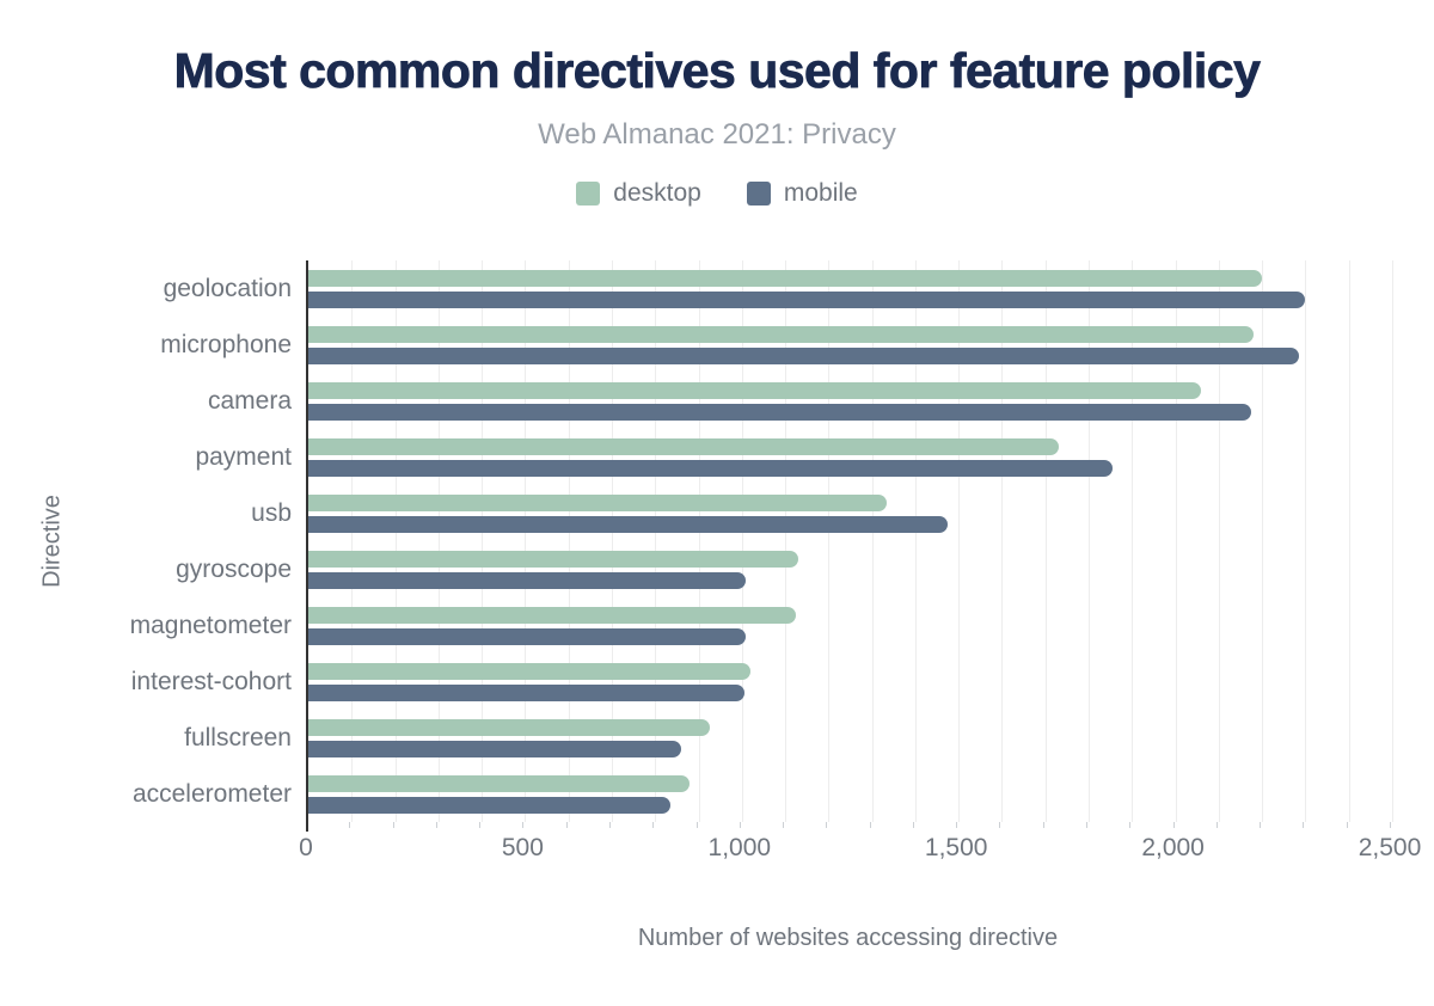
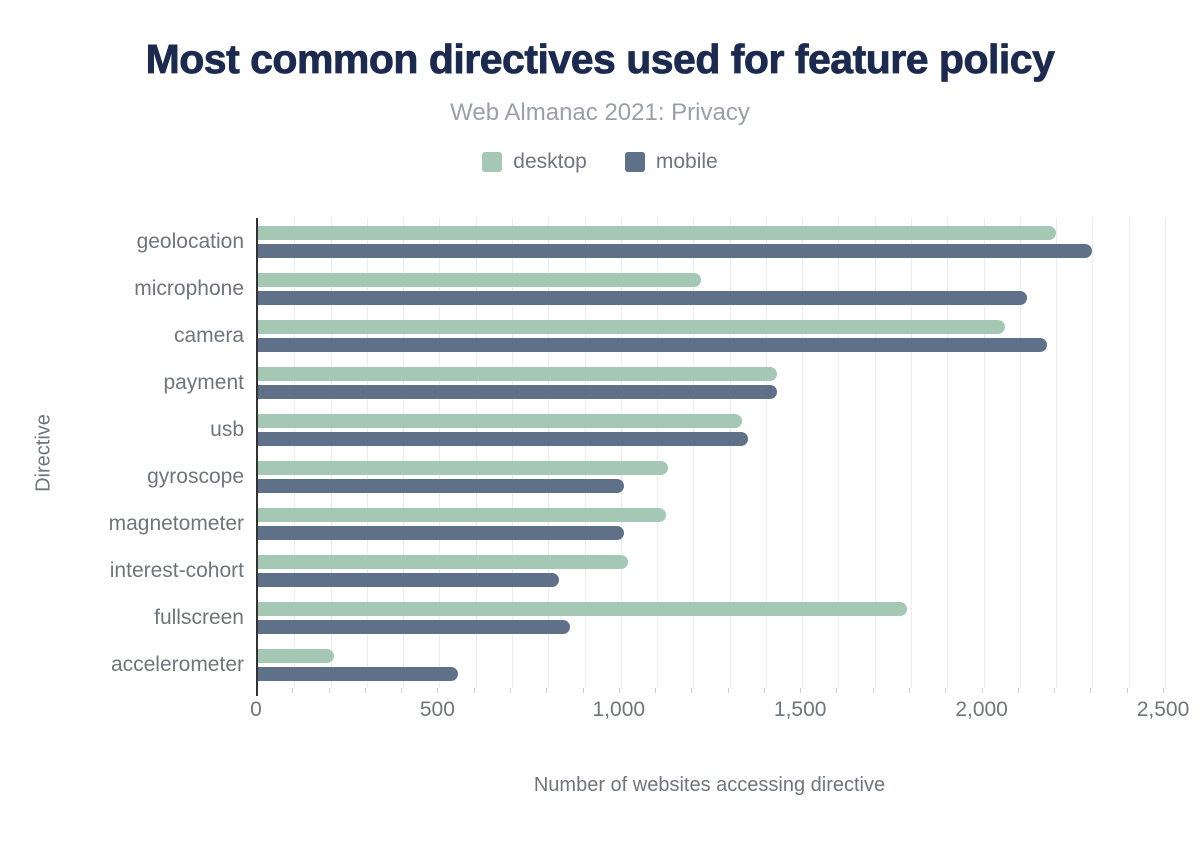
desktop/microphone: 2180 -> 1220
mobile/microphone: 2280 -> 2120
desktop/payment: 1730 -> 1430
mobile/payment: 1860 -> 1430
mobile/usb: 1480 -> 1350
mobile/interest-cohort: 1000 -> 830
desktop/fullscreen: 920 -> 1790
desktop/accelerometer: 880 -> 210
mobile/accelerometer: 840 -> 550
